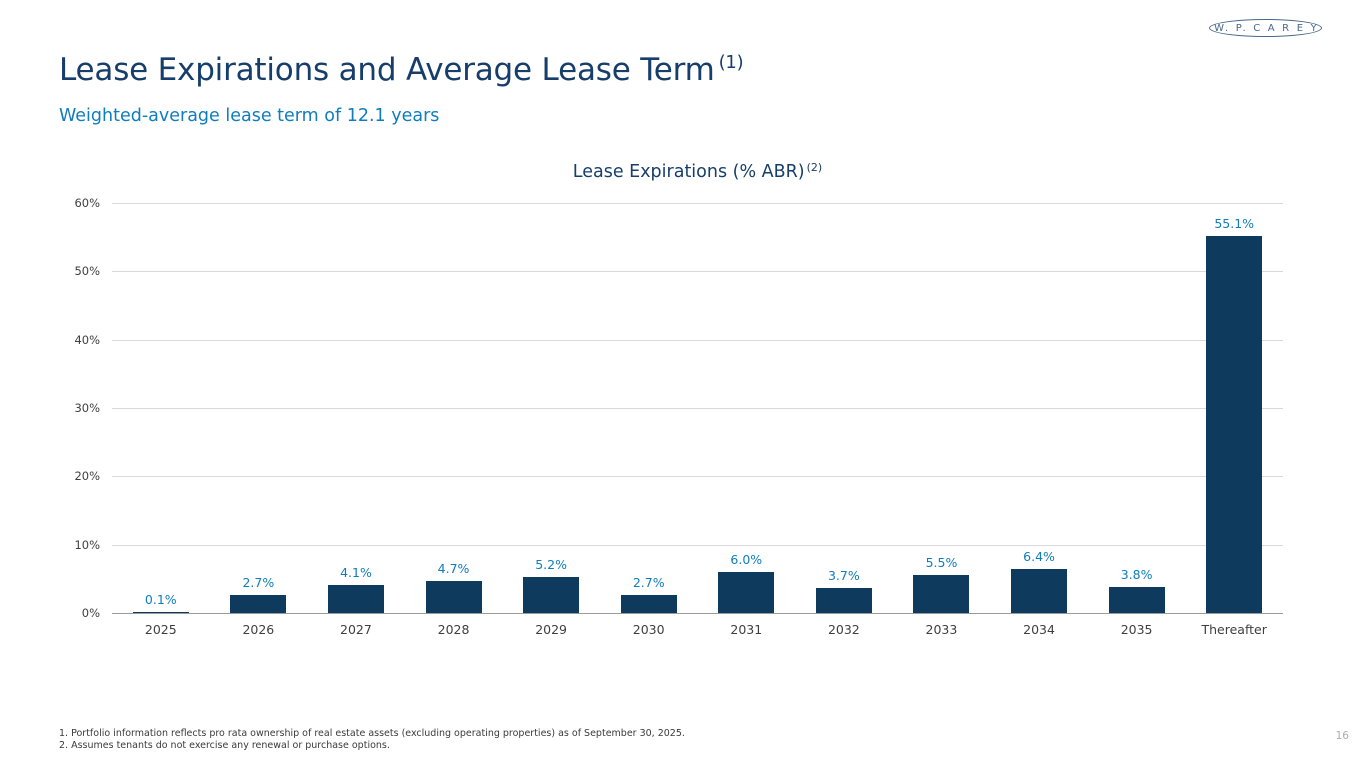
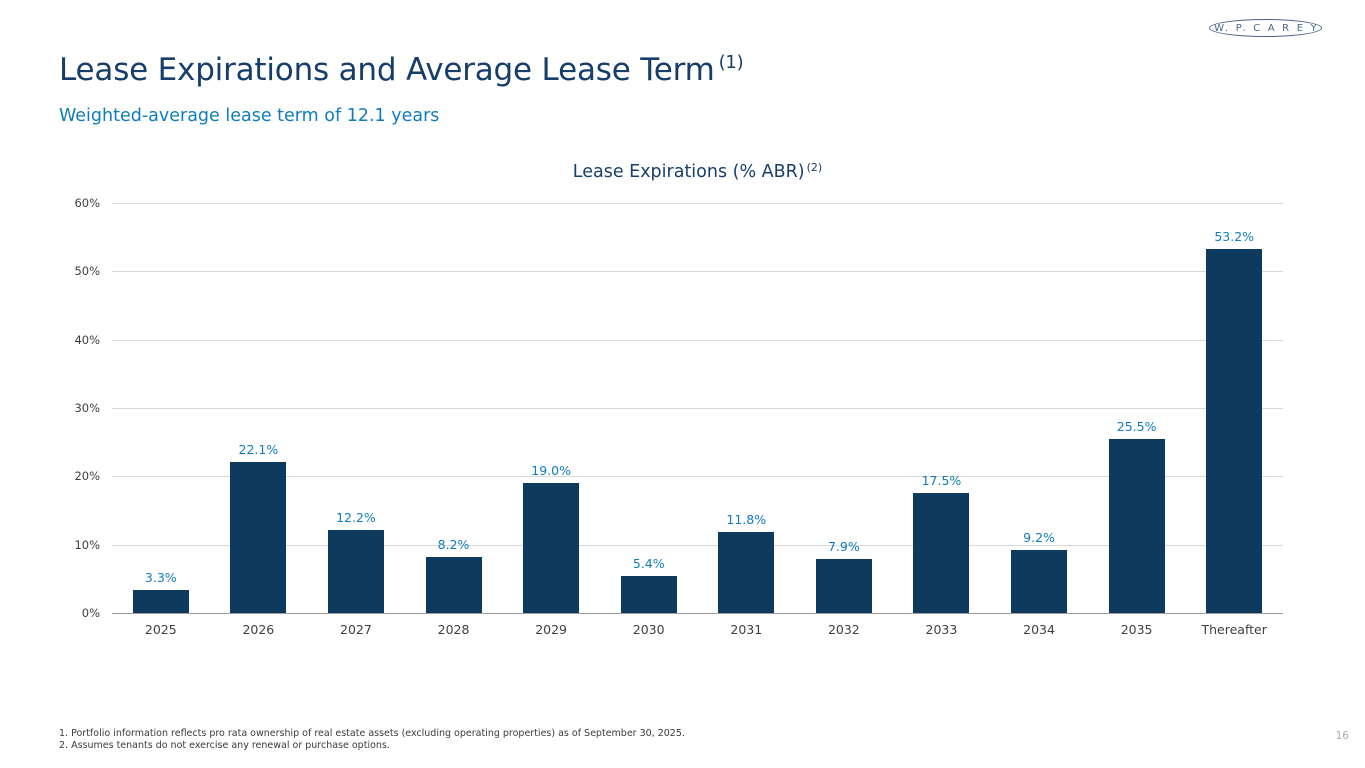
2025: 0.1% -> 3.3%
2026: 2.7% -> 22.1%
2027: 4.1% -> 12.2%
2028: 4.7% -> 8.2%
2029: 5.2% -> 19.0%
2030: 2.7% -> 5.4%
2031: 6.0% -> 11.8%
2032: 3.7% -> 7.9%
2033: 5.5% -> 17.5%
2034: 6.4% -> 9.2%
2035: 3.8% -> 25.5%
Thereafter: 55.1% -> 53.2%
